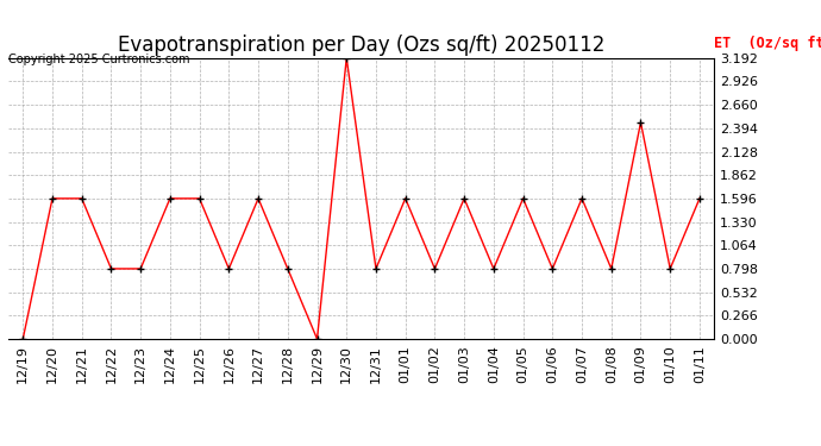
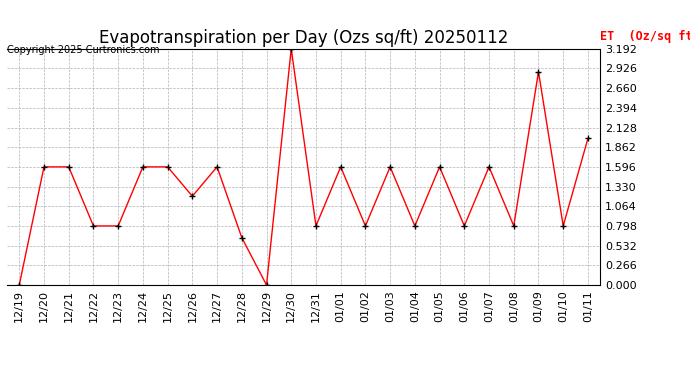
12/26: 0.80 -> 1.20
12/28: 0.80 -> 0.64
01/09: 2.46 -> 2.88
01/11: 1.60 -> 1.98
